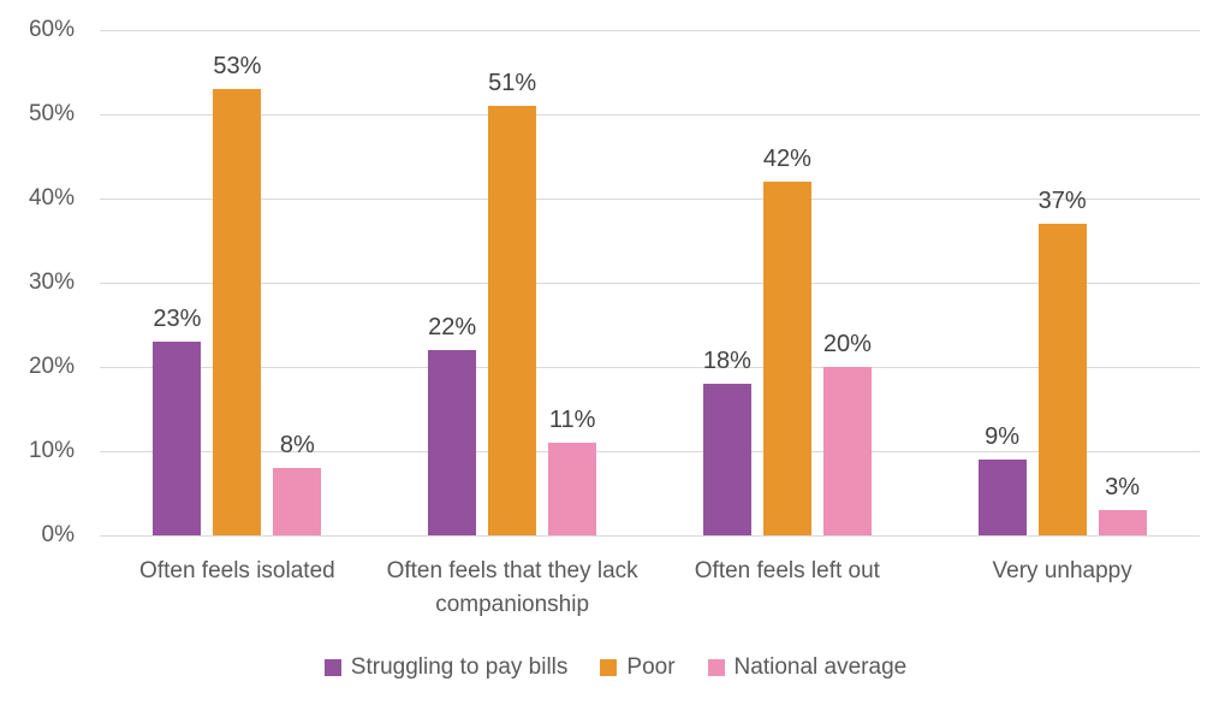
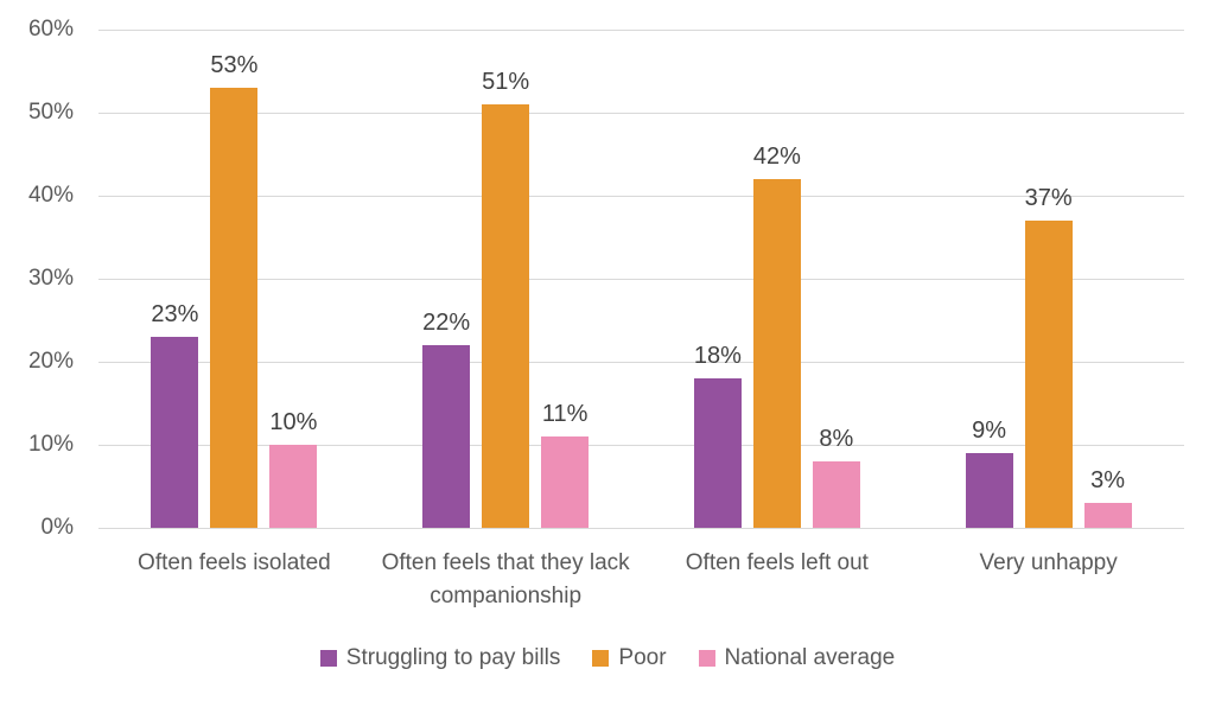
National average/Often feels isolated: 8% -> 10%
National average/Often feels left out: 20% -> 8%
